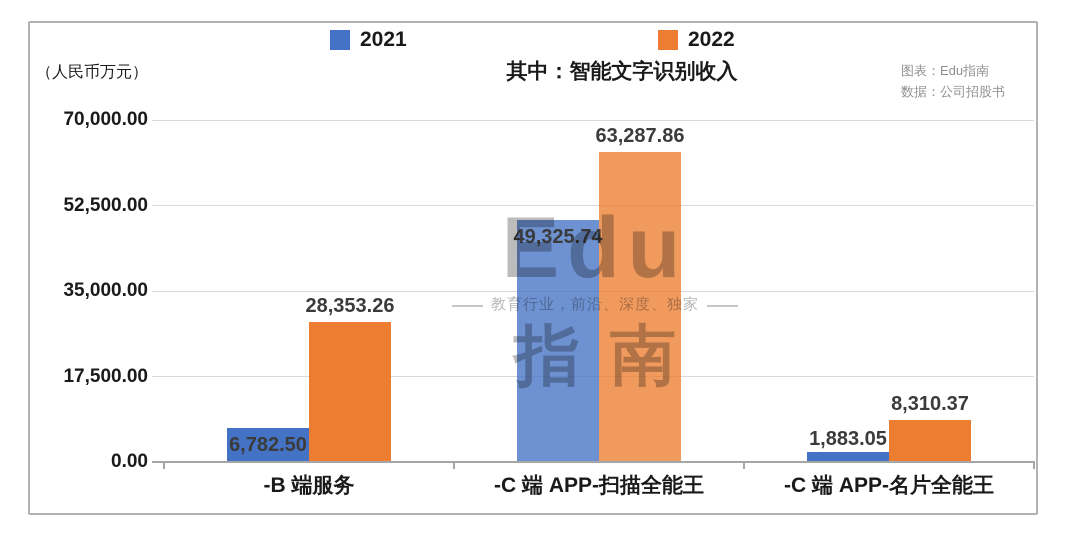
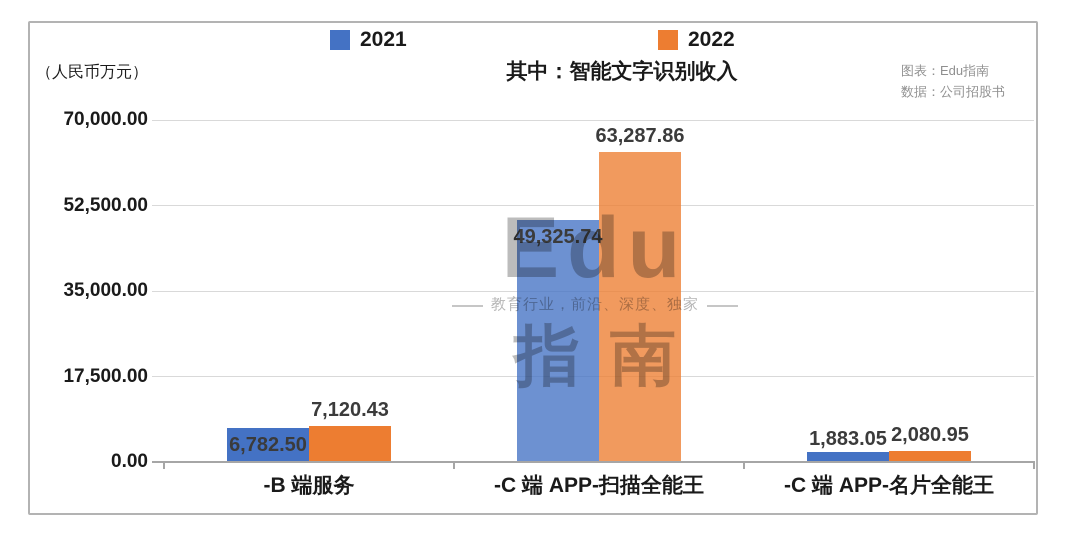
2022/-B 端服务: 28,353.26 -> 7,120.43
2022/-C 端 APP-名片全能王: 8,310.37 -> 2,080.95
